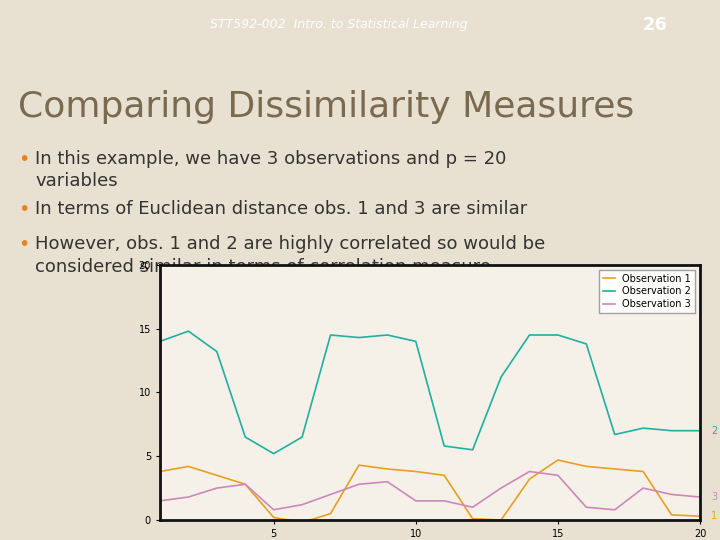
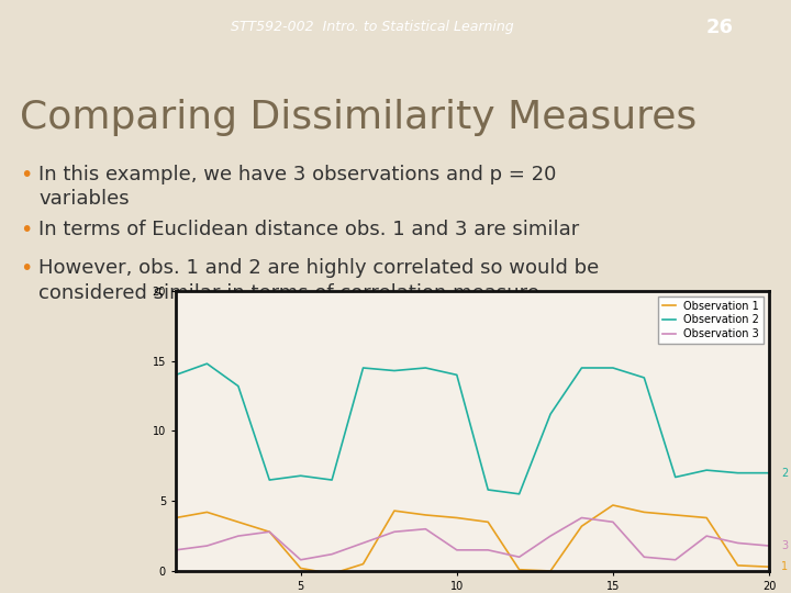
Observation 2/5: 5.2 -> 6.8
